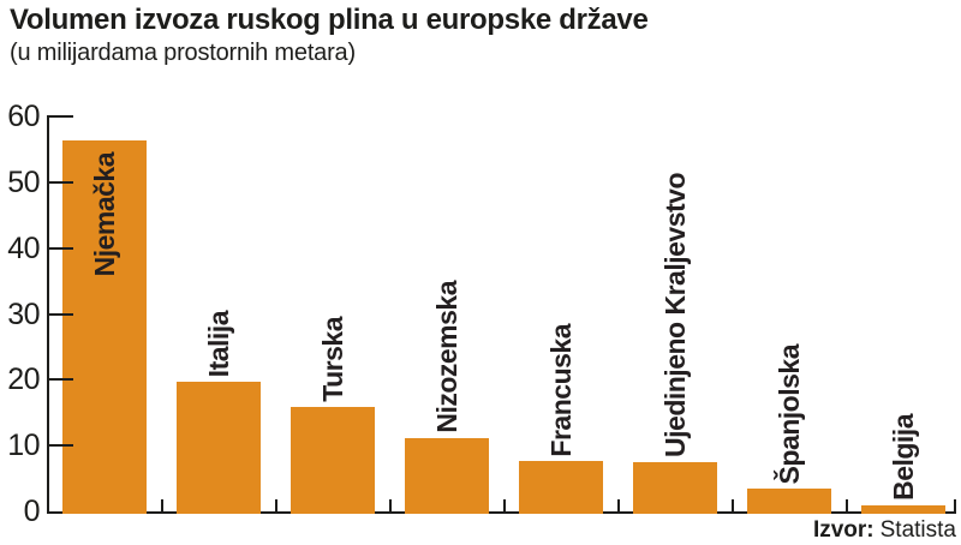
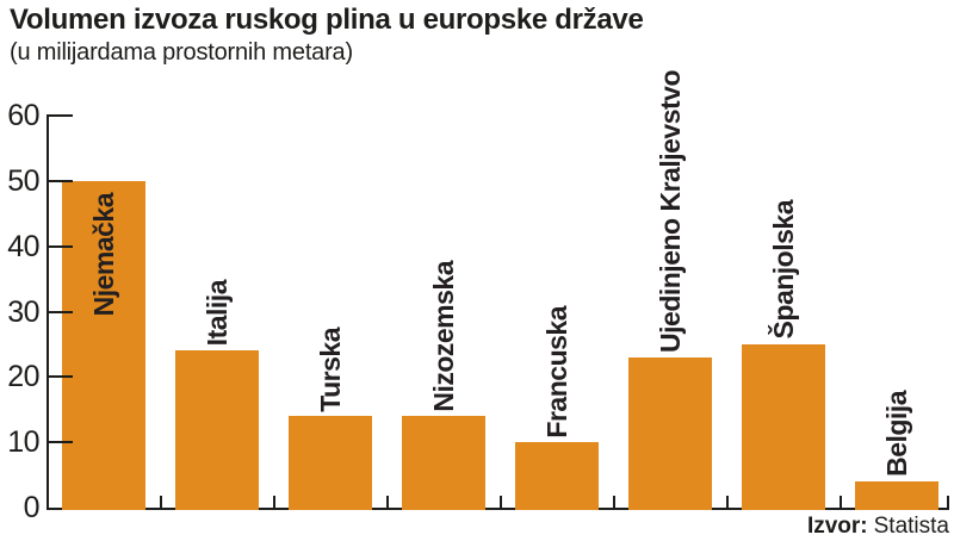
Njemačka: 56 -> 50
Italija: 20 -> 24
Turska: 16 -> 14
Nizozemska: 11 -> 14
Francuska: 8 -> 10
Ujedinjeno Kraljevstvo: 8 -> 23
Španjolska: 3 -> 25
Belgija: 1 -> 4
